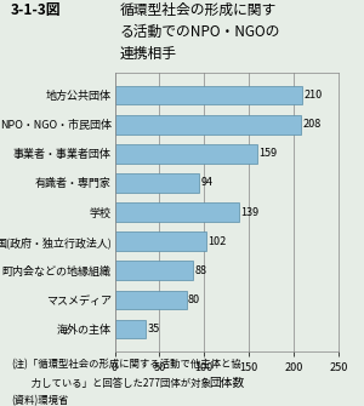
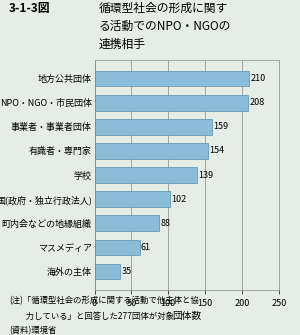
有識者・専門家: 94 -> 154
マスメディア: 80 -> 61
